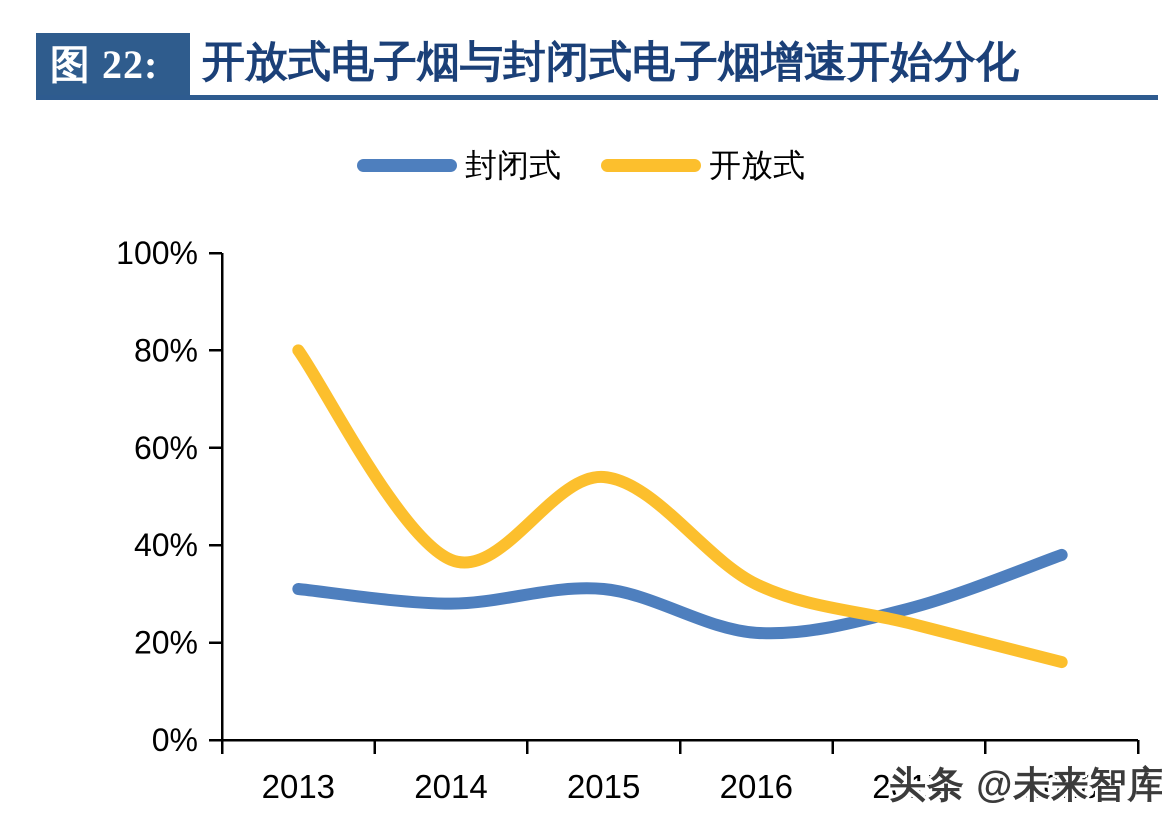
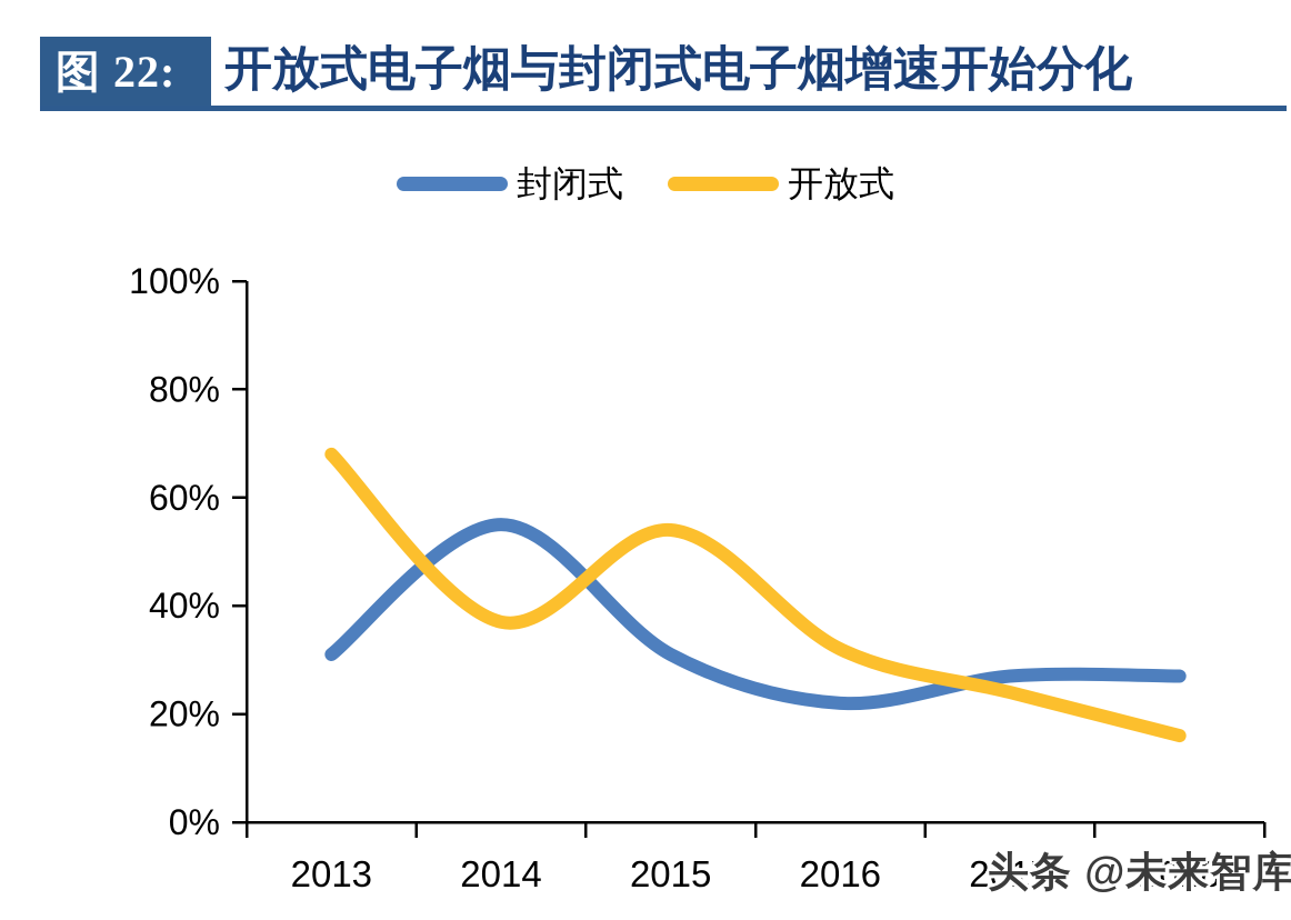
开放式/2013: 80% -> 68%
封闭式/2014: 28% -> 55%
封闭式/2018: 38% -> 27%
